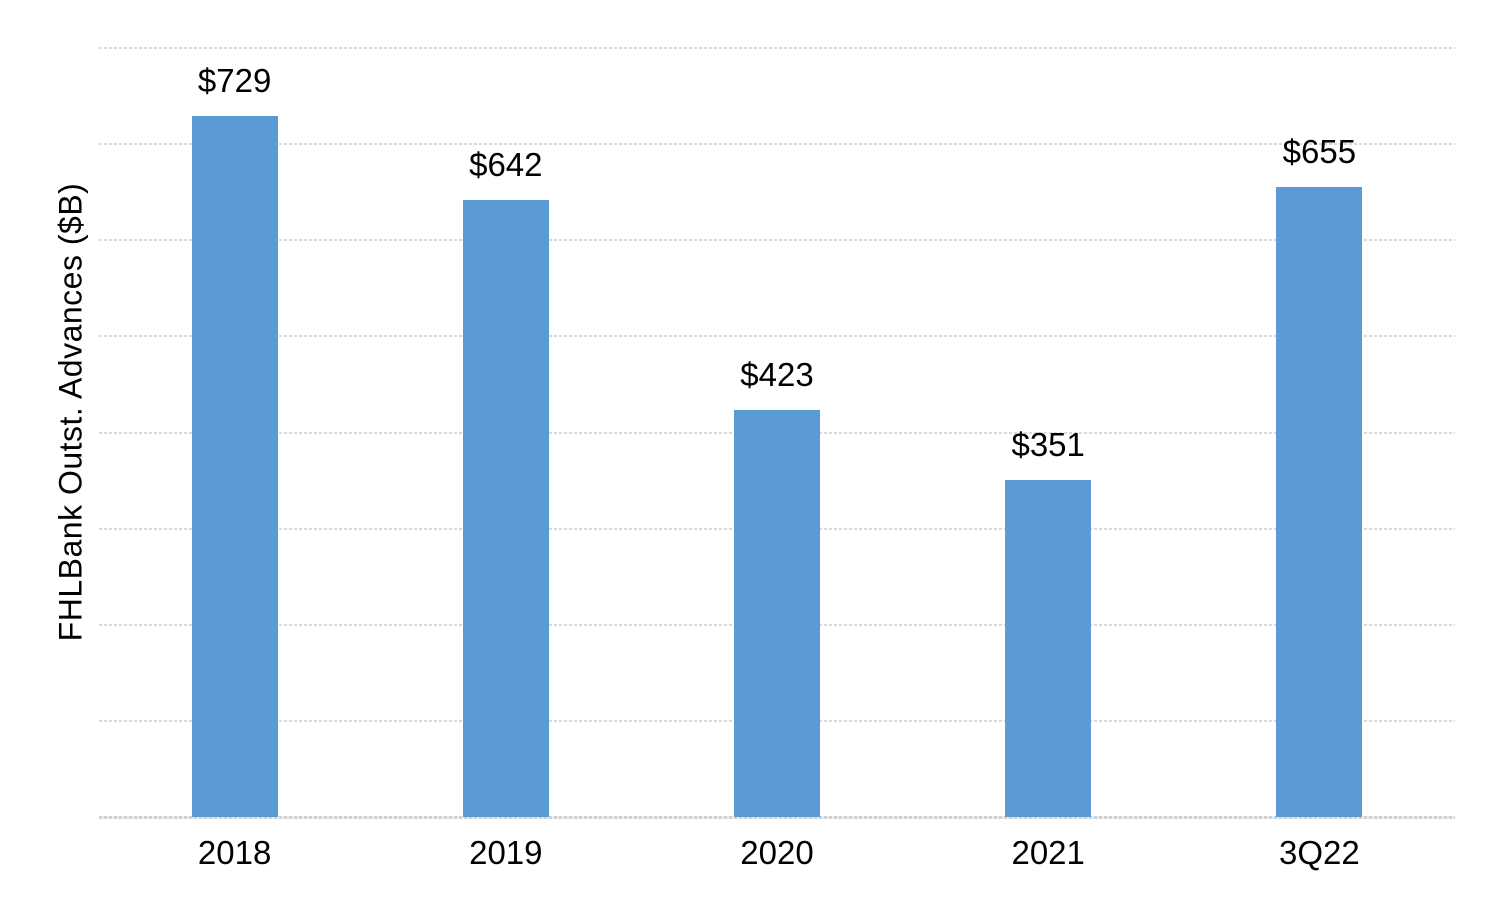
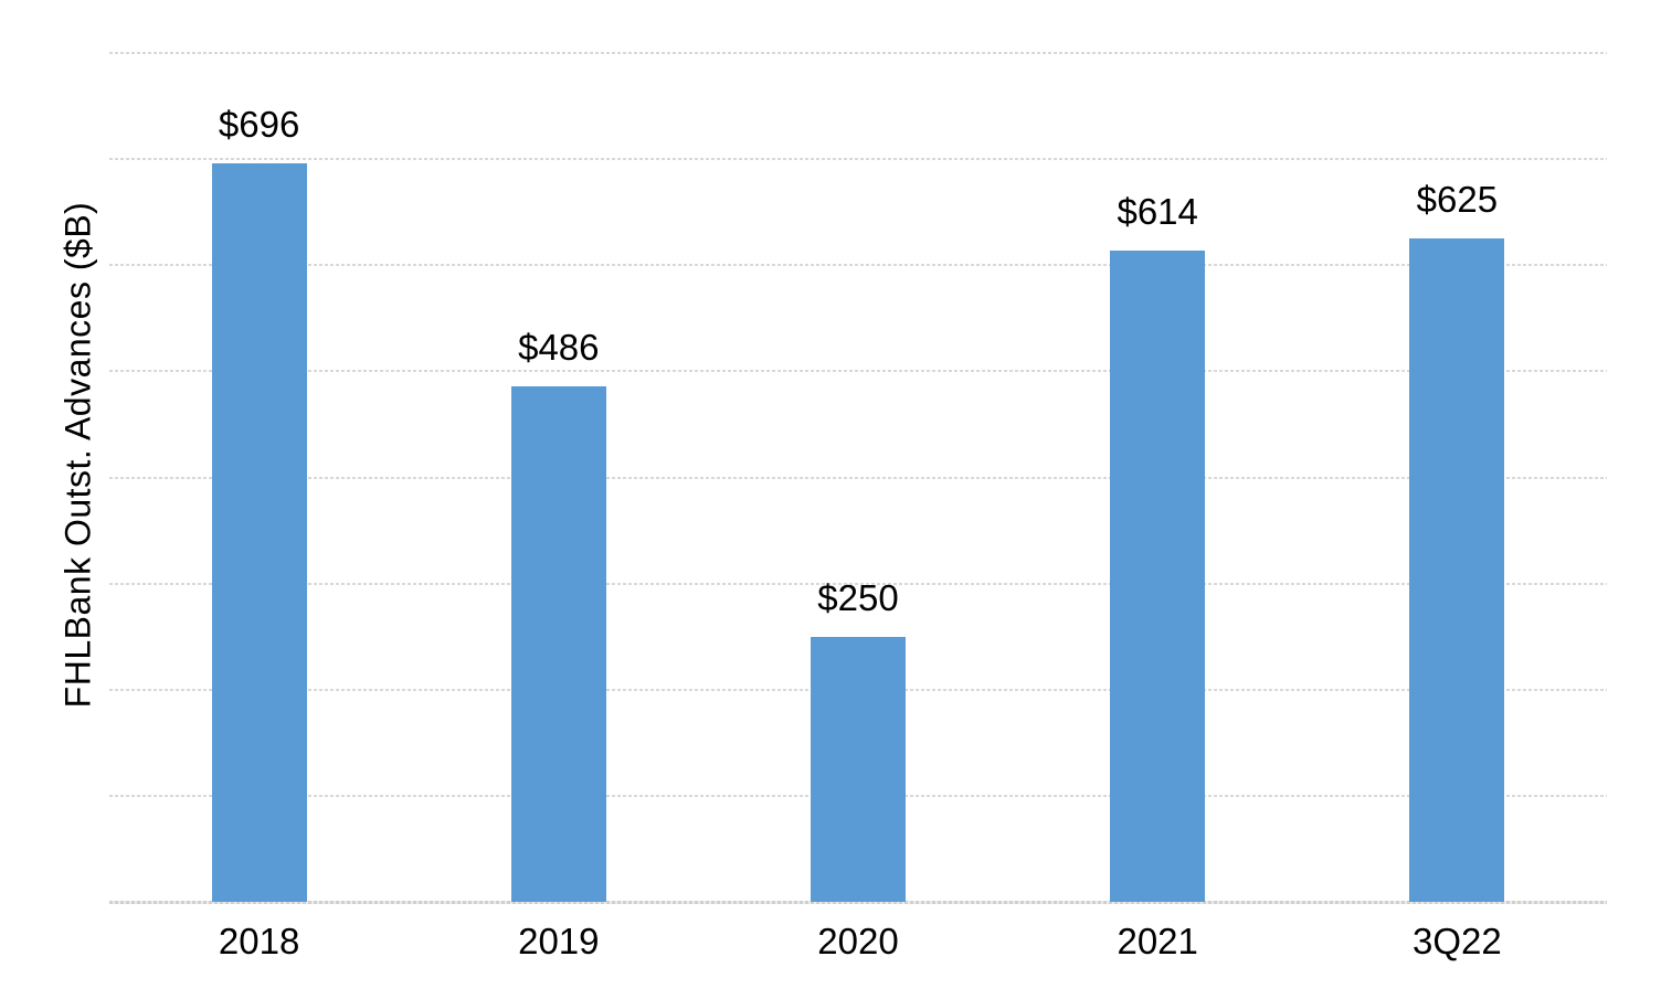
2018: $729 -> $696
2019: $642 -> $486
2020: $423 -> $250
2021: $351 -> $614
3Q22: $655 -> $625
